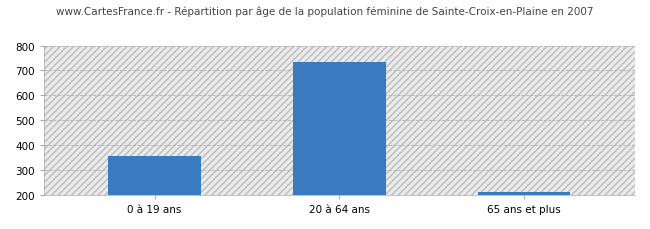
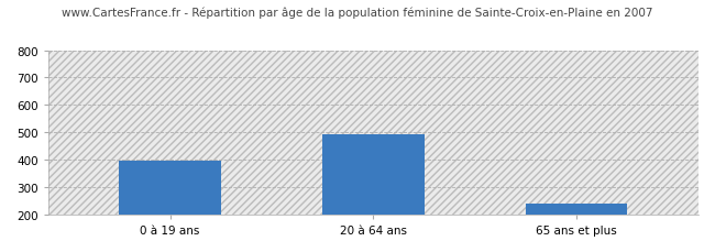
0 à 19 ans: 357 -> 395
20 à 64 ans: 735 -> 495
65 ans et plus: 210 -> 240
